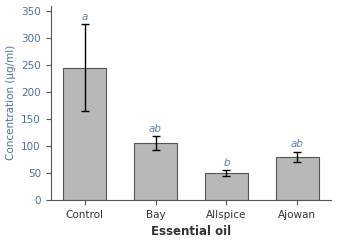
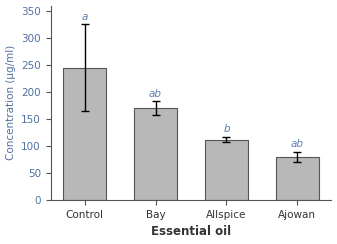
Bay: 105 -> 170
Allspice: 50 -> 112
